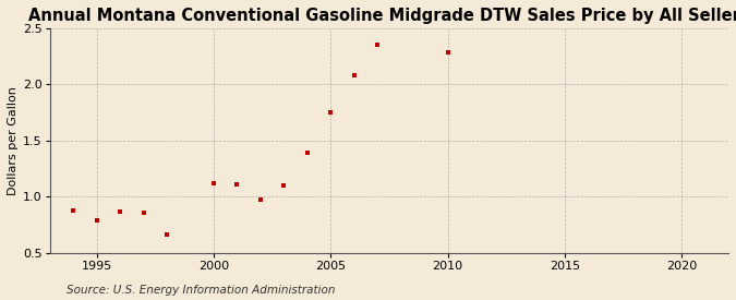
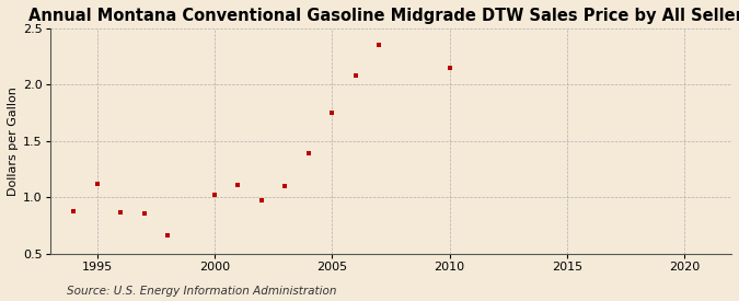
1995: 0.79 -> 1.12
2000: 1.12 -> 1.02
2010: 2.29 -> 2.15
